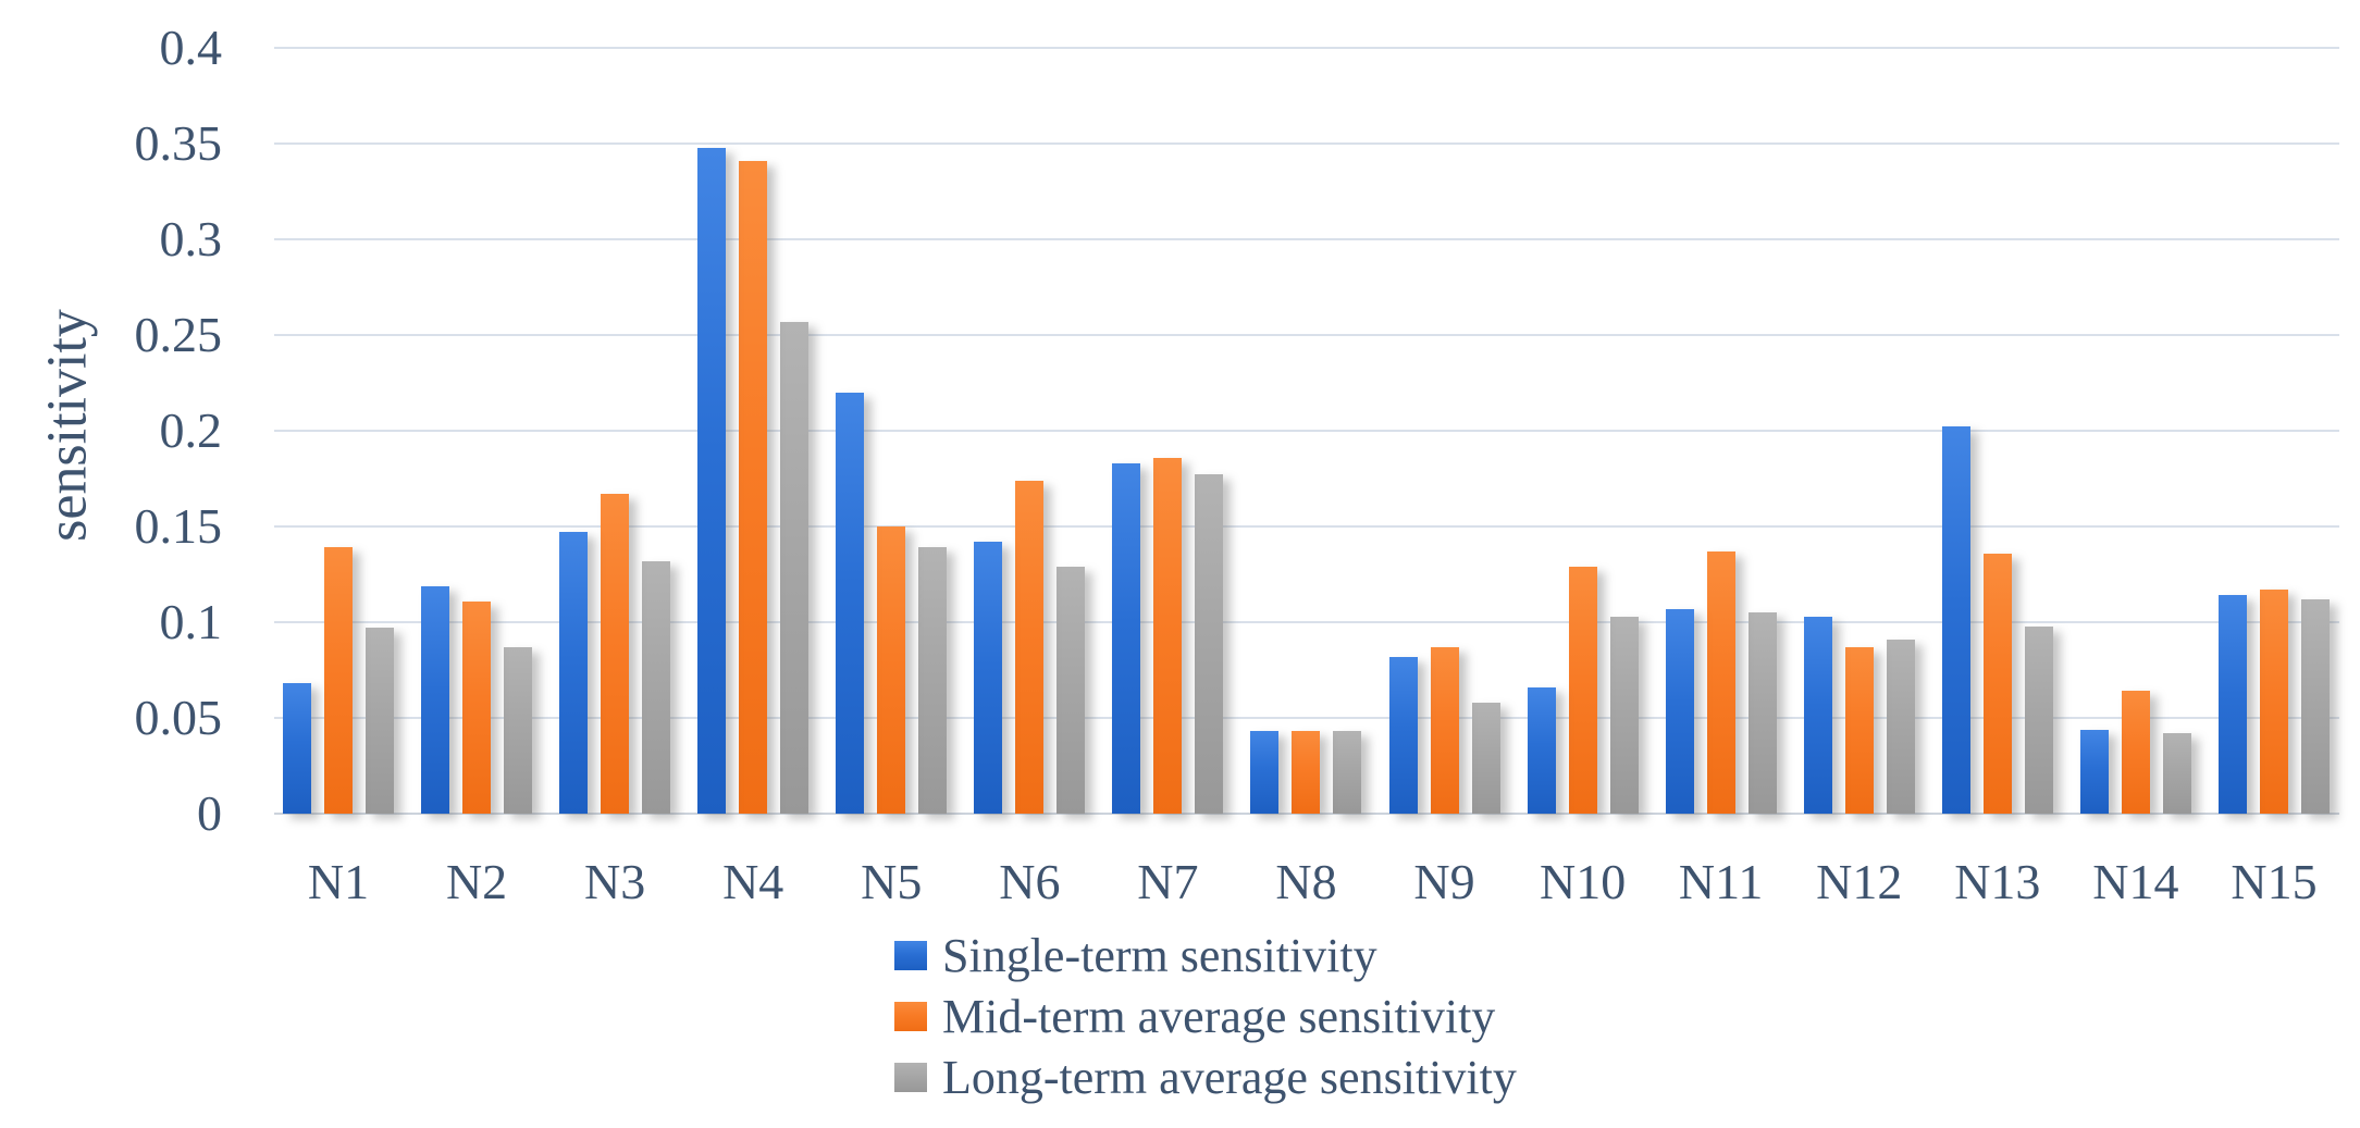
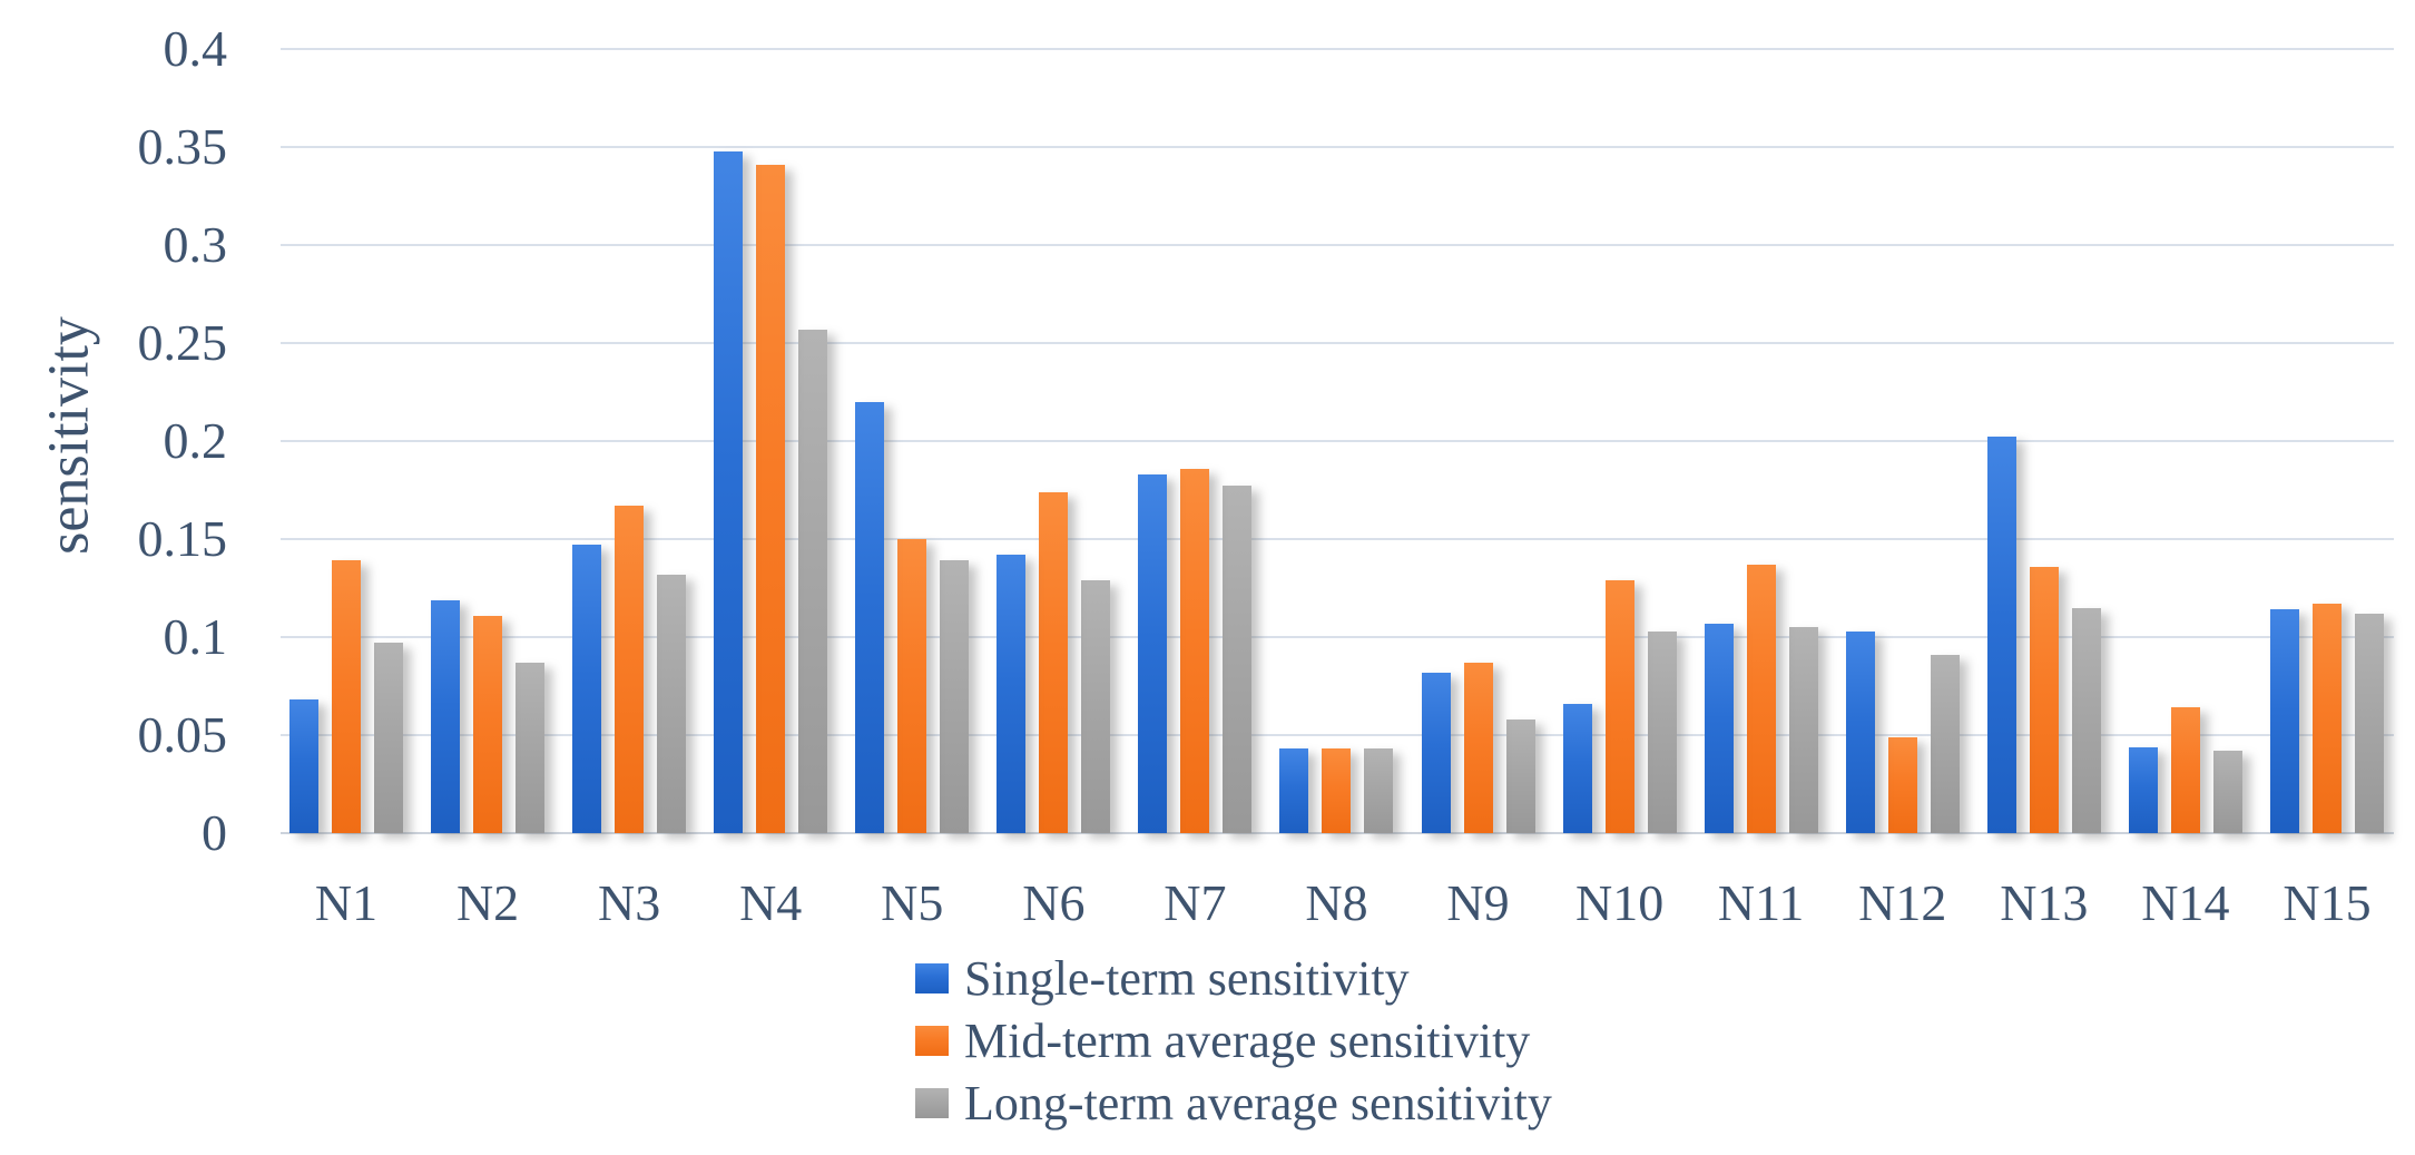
Mid-term average sensitivity/N12: 0.087 -> 0.049
Long-term average sensitivity/N13: 0.098 -> 0.115
